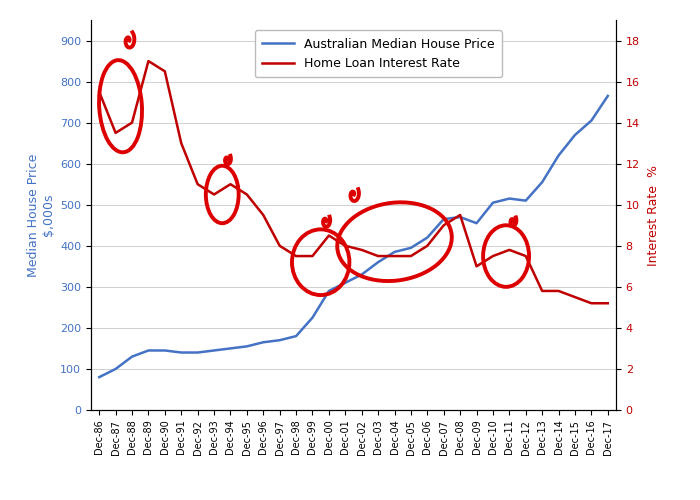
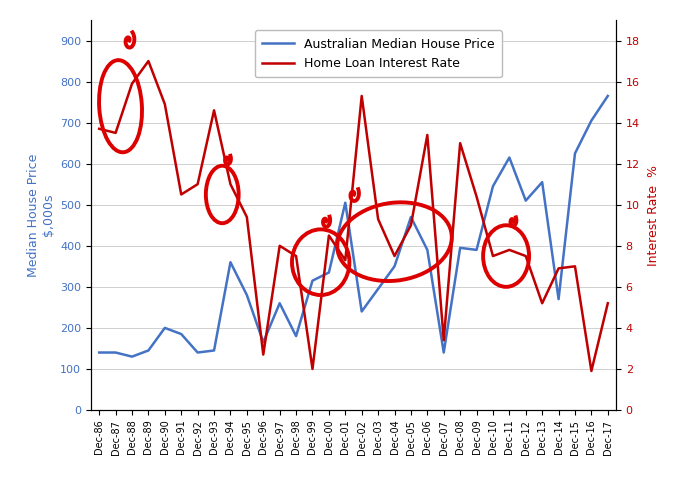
Australian Median House Price/Dec-86: 80 -> 140
Home Loan Interest Rate/Dec-86: 15.5 -> 13.7
Australian Median House Price/Dec-87: 100 -> 140
Home Loan Interest Rate/Dec-88: 14.0 -> 15.9
Australian Median House Price/Dec-90: 145 -> 200
Home Loan Interest Rate/Dec-90: 16.5 -> 14.9
Australian Median House Price/Dec-91: 140 -> 185
Home Loan Interest Rate/Dec-91: 13.0 -> 10.5
Home Loan Interest Rate/Dec-93: 10.5 -> 14.6
Australian Median House Price/Dec-94: 150 -> 360
Australian Median House Price/Dec-95: 155 -> 280
Home Loan Interest Rate/Dec-95: 10.5 -> 9.4
Home Loan Interest Rate/Dec-96: 9.5 -> 2.7
Australian Median House Price/Dec-97: 170 -> 260
Australian Median House Price/Dec-99: 225 -> 315
Home Loan Interest Rate/Dec-99: 7.5 -> 2.0
Australian Median House Price/Dec-00: 290 -> 335
Australian Median House Price/Dec-01: 310 -> 505
Home Loan Interest Rate/Dec-01: 8.0 -> 7.3
Australian Median House Price/Dec-02: 330 -> 240
Home Loan Interest Rate/Dec-02: 7.8 -> 15.3
Australian Median House Price/Dec-03: 360 -> 295
Home Loan Interest Rate/Dec-03: 7.5 -> 9.3
Australian Median House Price/Dec-04: 385 -> 350
Australian Median House Price/Dec-05: 395 -> 470
Home Loan Interest Rate/Dec-05: 7.5 -> 9.0
Australian Median House Price/Dec-06: 420 -> 390
Home Loan Interest Rate/Dec-06: 8.0 -> 13.4
Australian Median House Price/Dec-07: 465 -> 140
Home Loan Interest Rate/Dec-07: 9.0 -> 3.4
Australian Median House Price/Dec-08: 470 -> 395
Home Loan Interest Rate/Dec-08: 9.5 -> 13.0
Australian Median House Price/Dec-09: 455 -> 390
Home Loan Interest Rate/Dec-09: 7.0 -> 10.4
Australian Median House Price/Dec-10: 505 -> 545
Australian Median House Price/Dec-11: 515 -> 615
Home Loan Interest Rate/Dec-13: 5.8 -> 5.2
Australian Median House Price/Dec-14: 620 -> 270
Home Loan Interest Rate/Dec-14: 5.8 -> 6.9
Australian Median House Price/Dec-15: 670 -> 625
Home Loan Interest Rate/Dec-15: 5.5 -> 7.0
Home Loan Interest Rate/Dec-16: 5.2 -> 1.9
